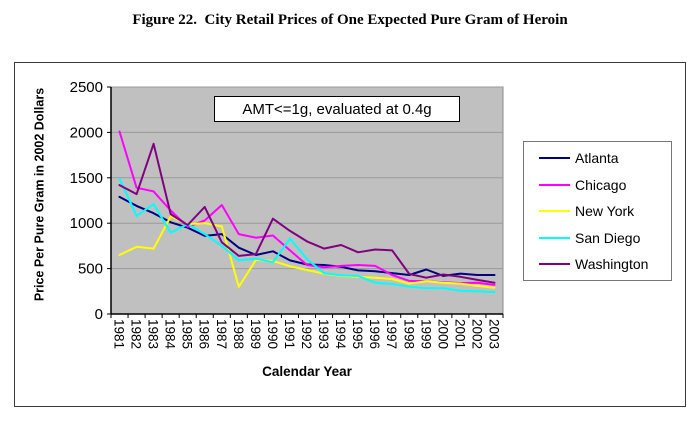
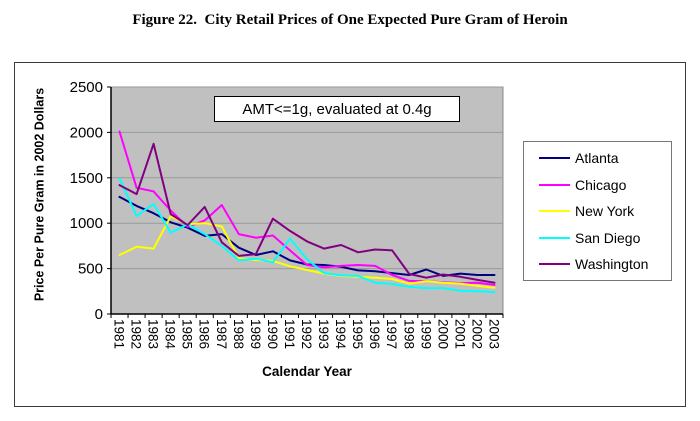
New York/1988: 300 -> 600
